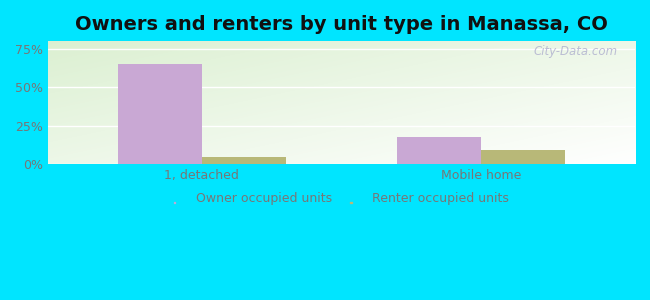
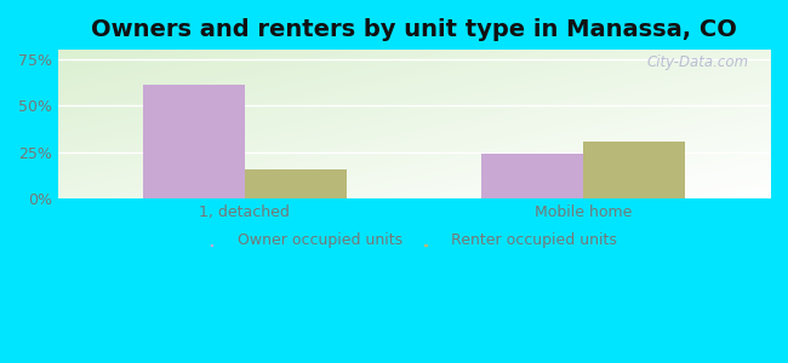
Owner occupied units/1, detached: 65% -> 61%
Renter occupied units/1, detached: 5% -> 16%
Owner occupied units/Mobile home: 18% -> 24%
Renter occupied units/Mobile home: 9% -> 31%
